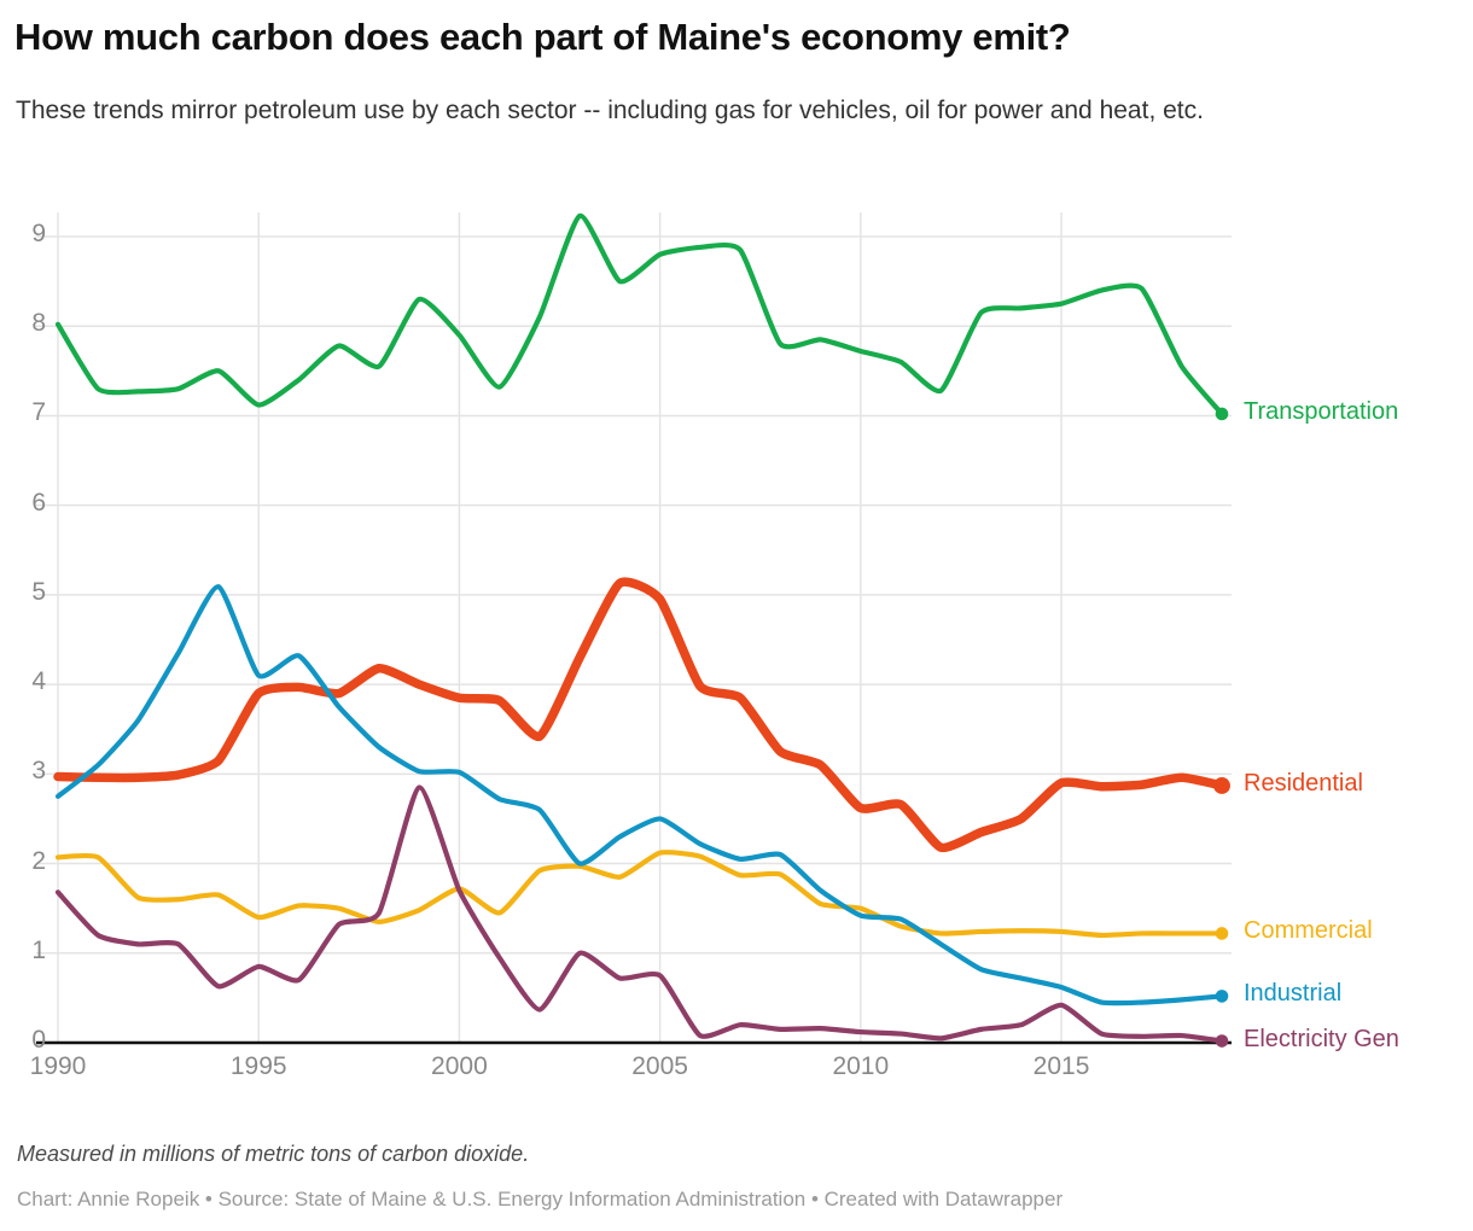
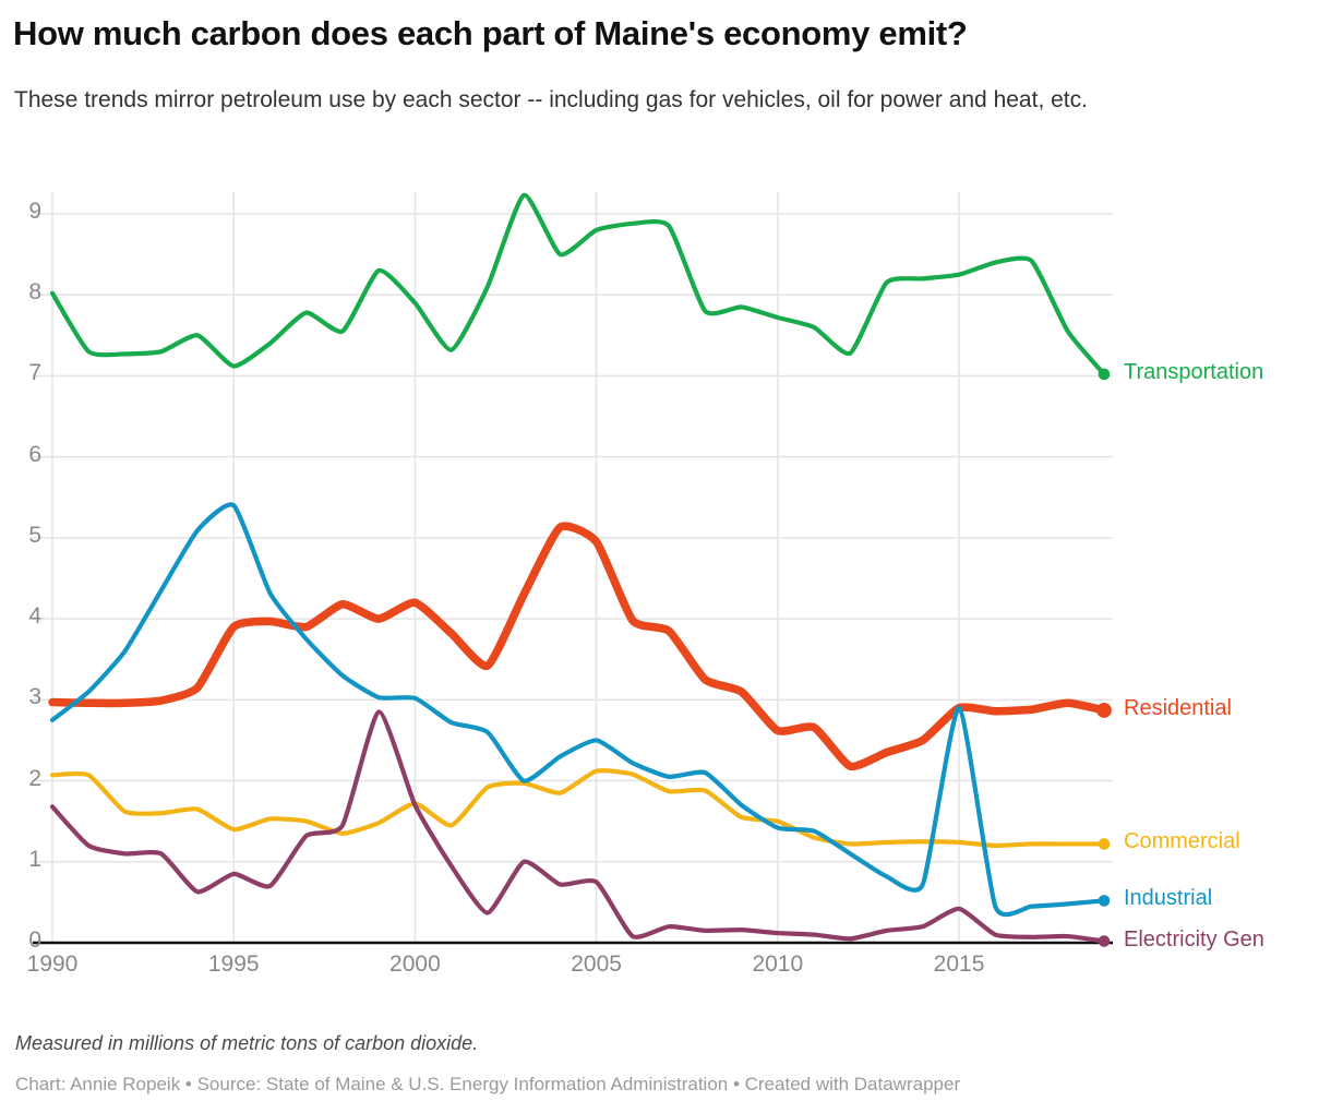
Industrial/1995: 4.1 -> 5.4
Residential/2000: 3.9 -> 4.2
Industrial/2015: 0.6 -> 2.9
